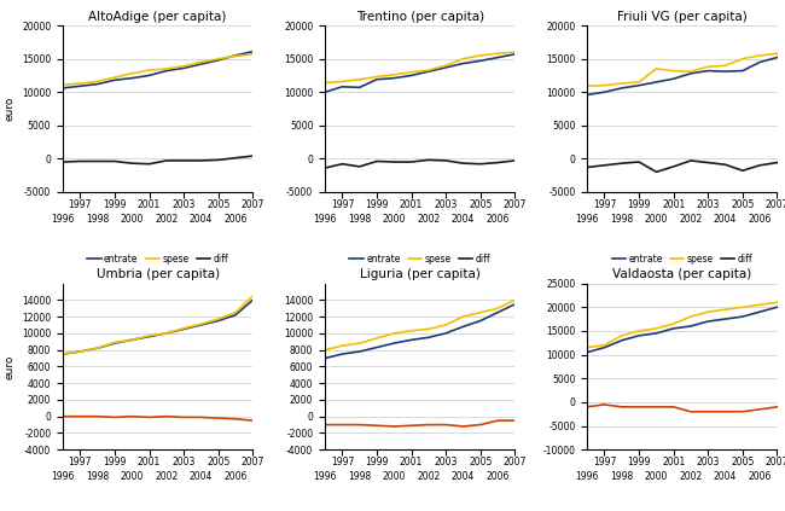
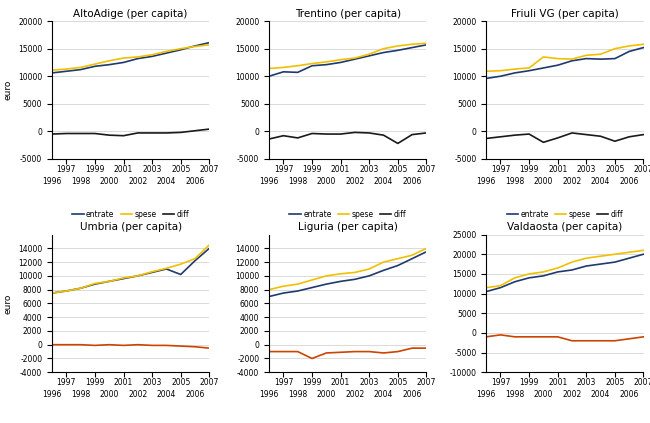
Trentino (per capita)/diff/2005: -800 -> -2200
Umbria (per capita)/entrate/2005: 11500 -> 10200
Liguria (per capita)/diff/1999: -1100 -> -2000
